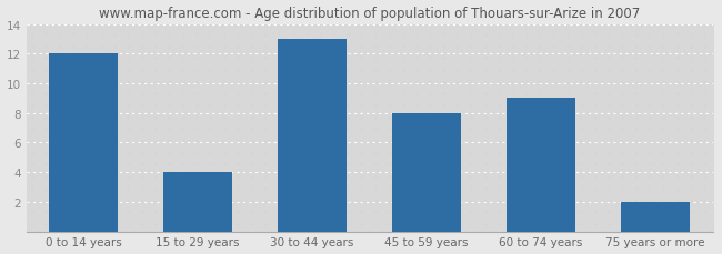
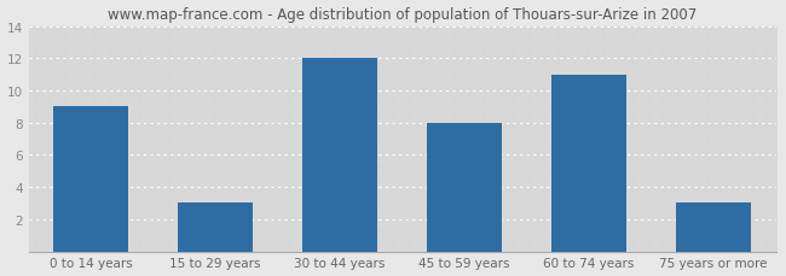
0 to 14 years: 12 -> 9
15 to 29 years: 4 -> 3
30 to 44 years: 13 -> 12
60 to 74 years: 9 -> 11
75 years or more: 2 -> 3
